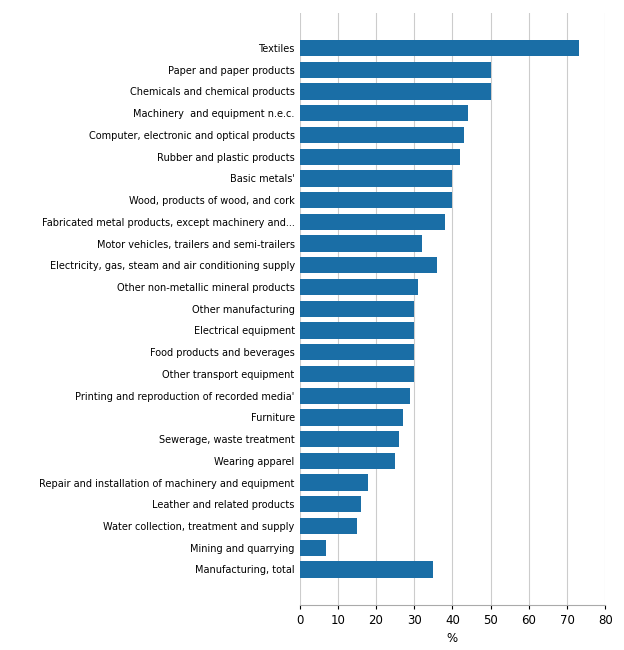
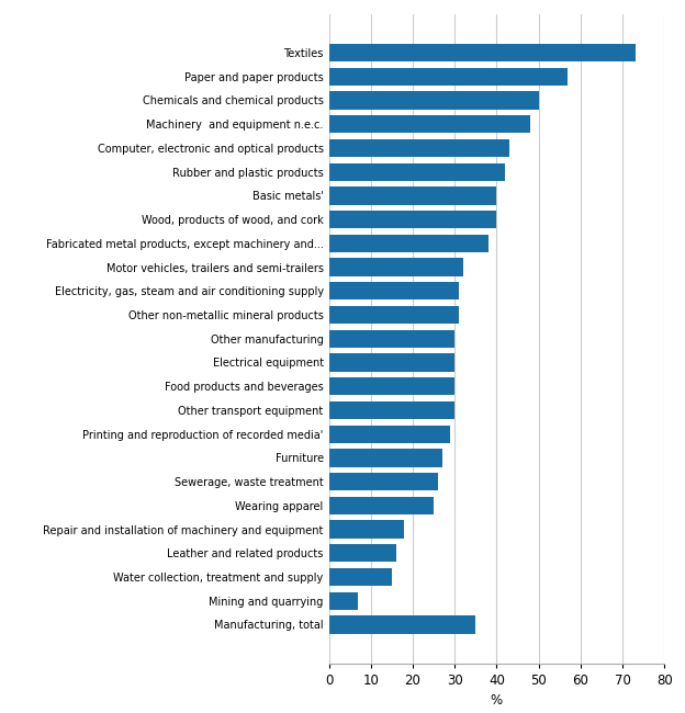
Paper and paper products: 50 -> 57
Machinery and equipment n.e.c.: 44 -> 48
Electricity, gas, steam and air conditioning supply: 36 -> 31
